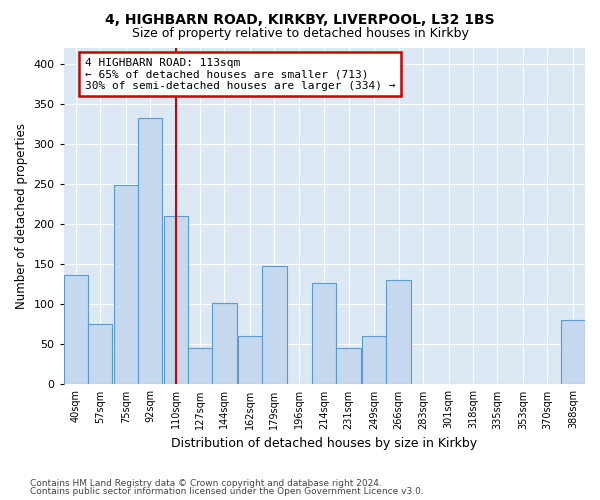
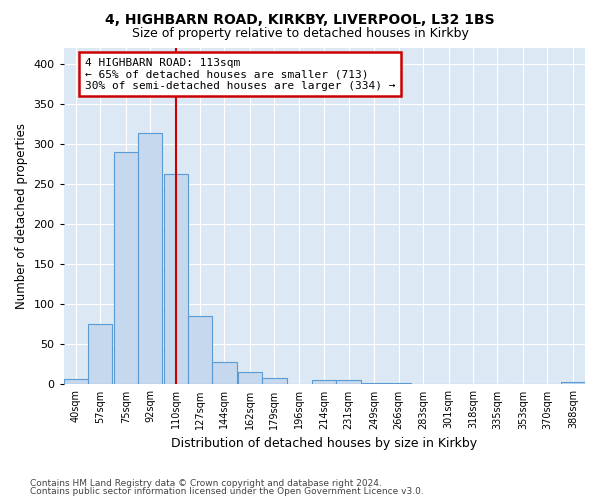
40sqm: 136 -> 7
75sqm: 248 -> 290
92sqm: 332 -> 313
110sqm: 210 -> 262
127sqm: 46 -> 85
144sqm: 102 -> 28
162sqm: 60 -> 15
179sqm: 148 -> 8
214sqm: 126 -> 5
231sqm: 46 -> 5
249sqm: 60 -> 2
266sqm: 130 -> 2
388sqm: 80 -> 3
